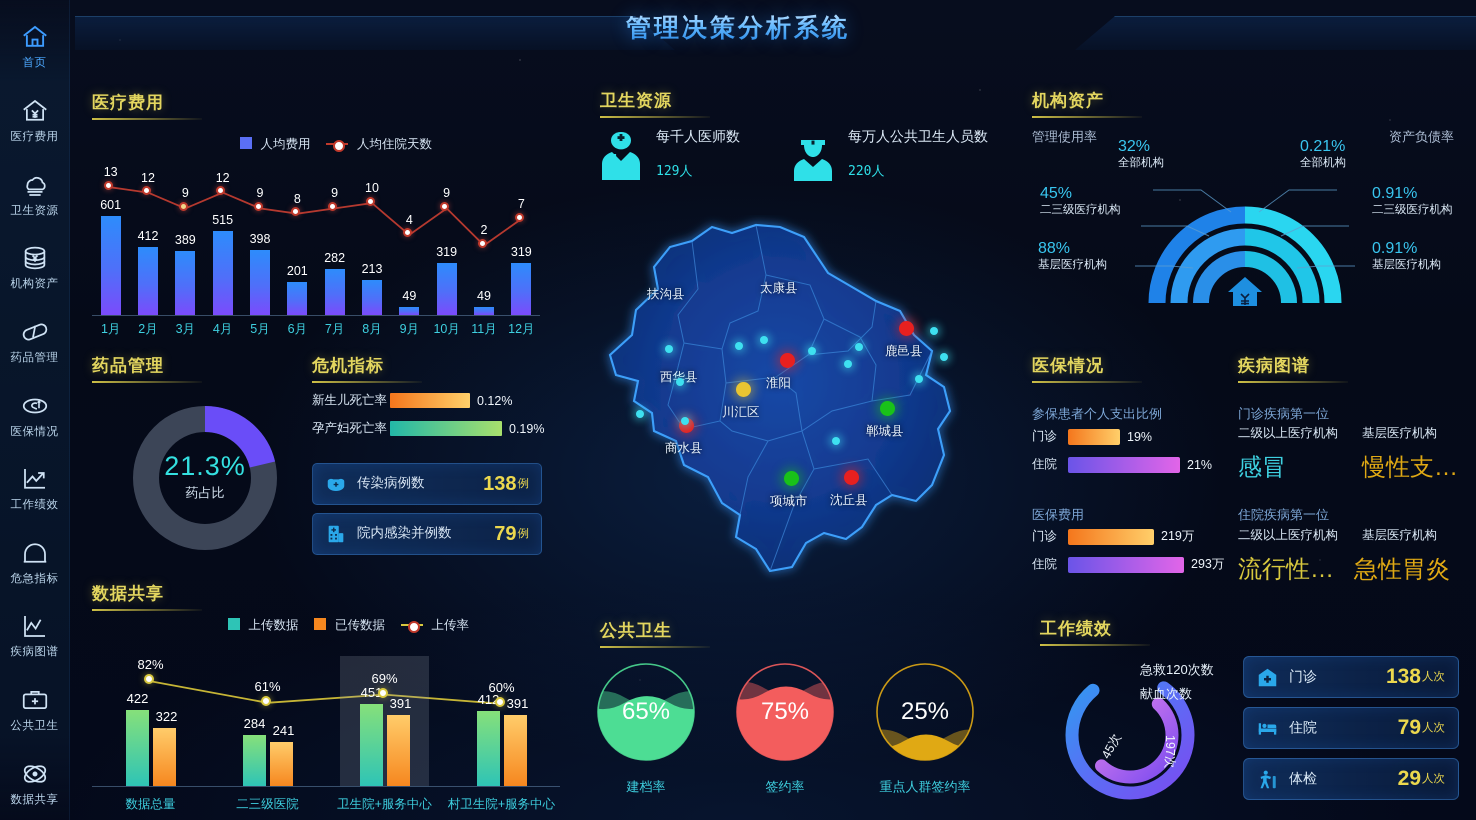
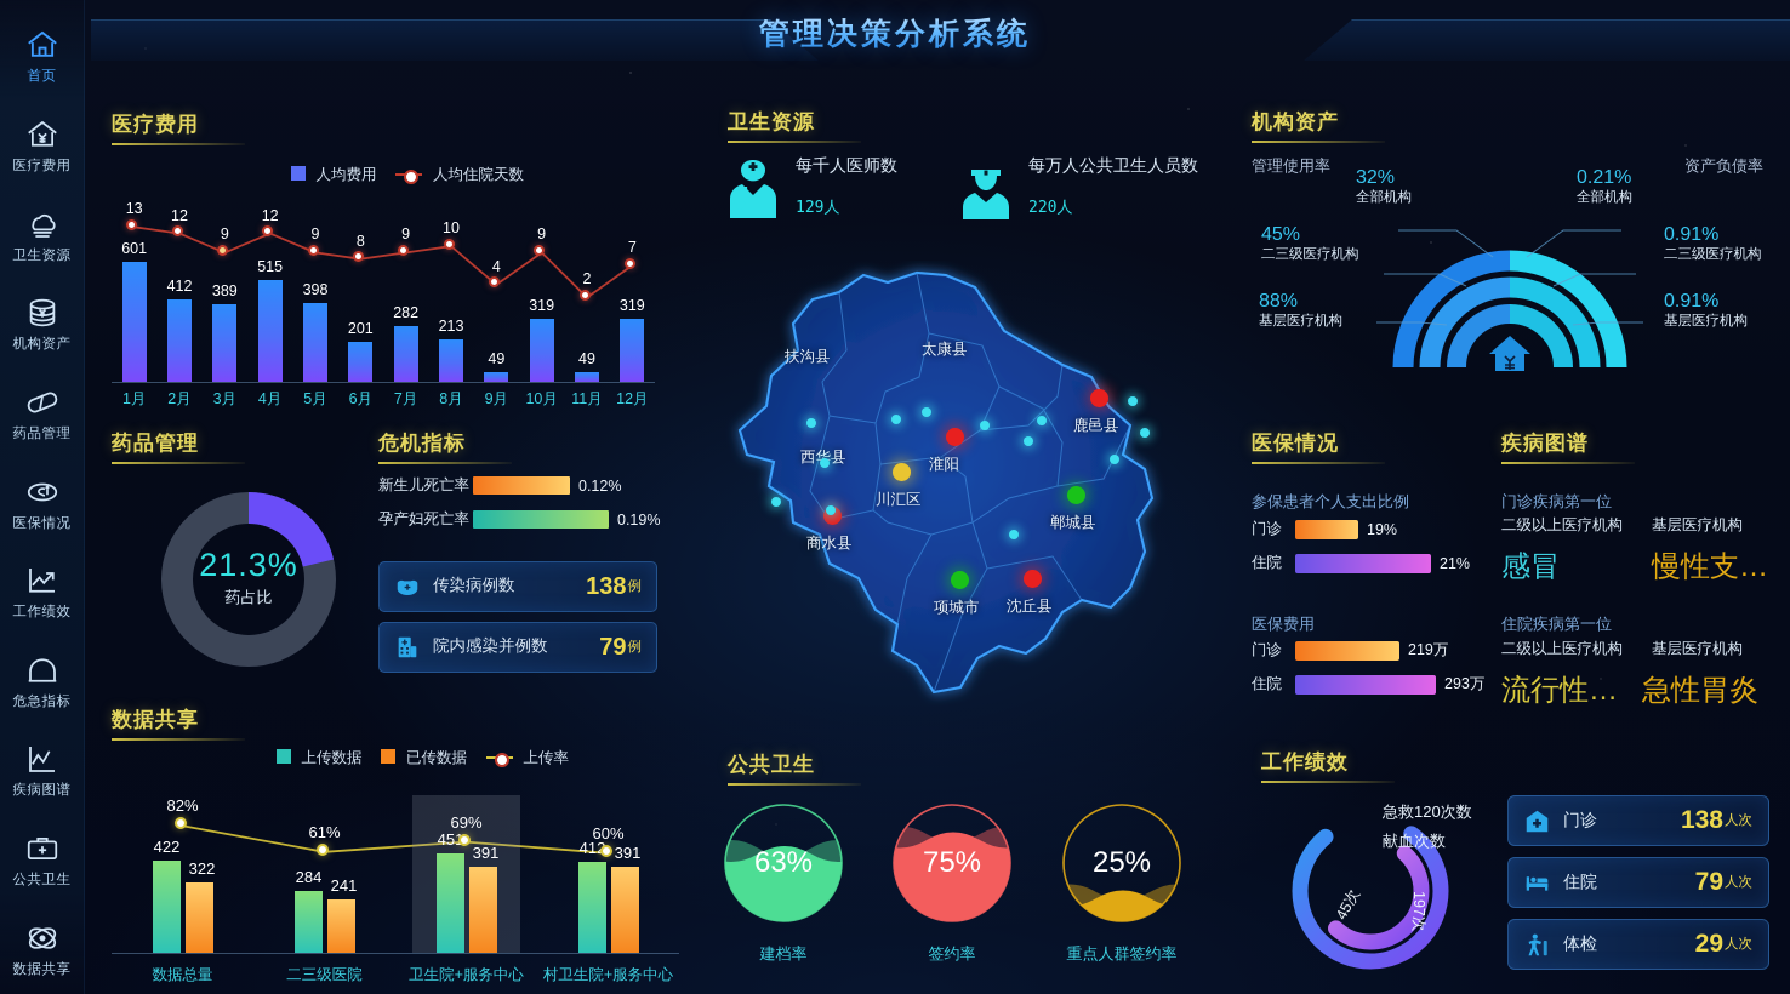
公共卫生/建档率: 65% -> 63%
